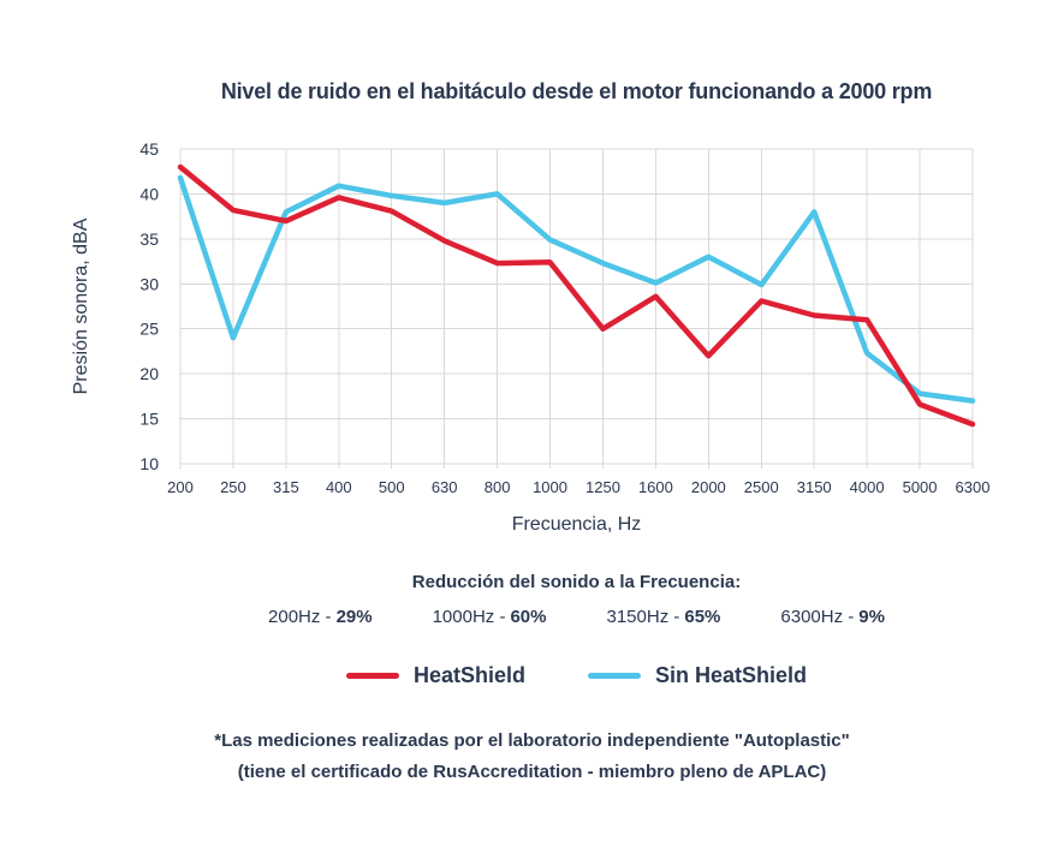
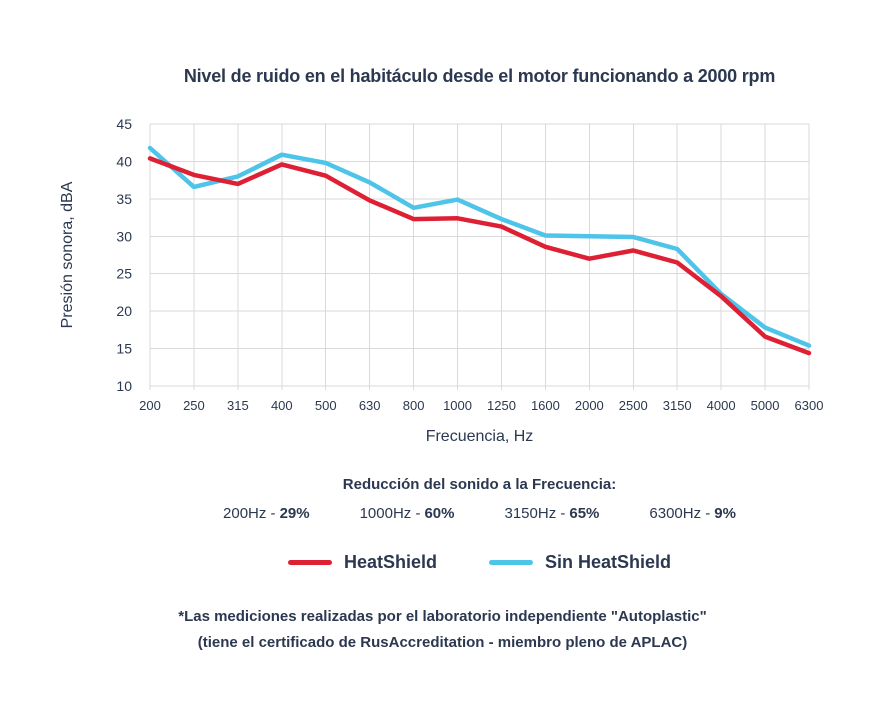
HeatShield/200: 43 -> 40
Sin HeatShield/250: 24 -> 37
Sin HeatShield/630: 39 -> 37
Sin HeatShield/800: 40 -> 34
HeatShield/1250: 25 -> 31
HeatShield/2000: 22 -> 27
Sin HeatShield/2000: 33 -> 30
Sin HeatShield/3150: 38 -> 28
HeatShield/4000: 26 -> 22
Sin HeatShield/6300: 17 -> 15
